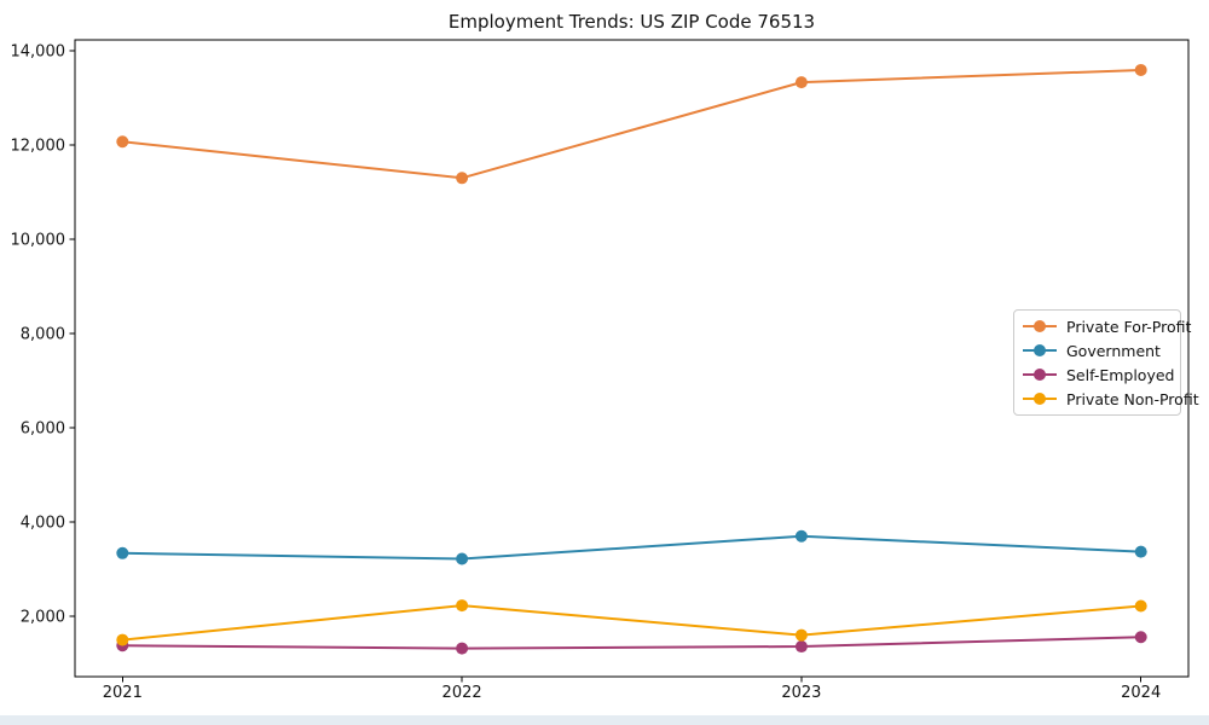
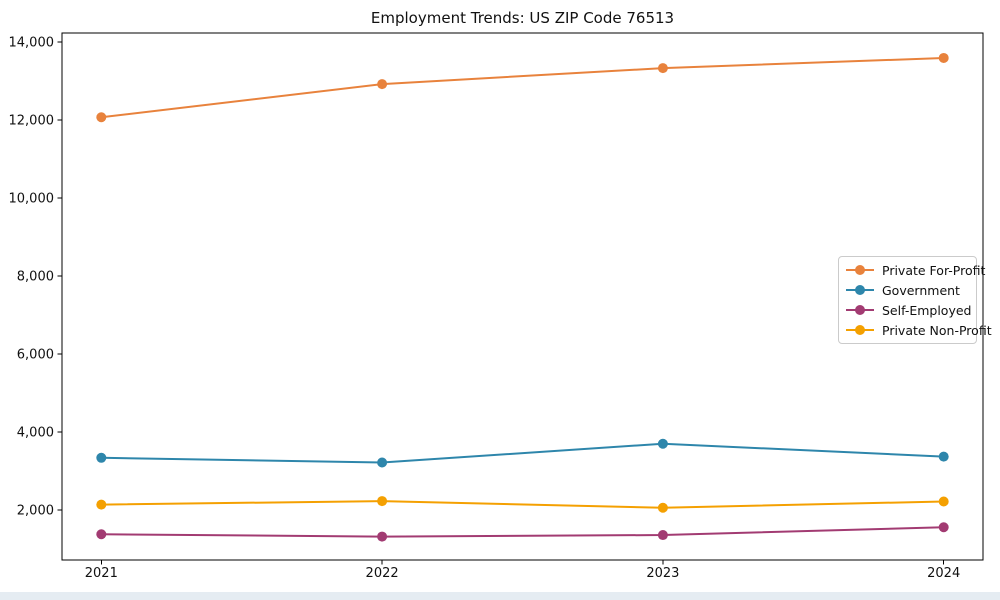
Private Non-Profit/2021: 1500 -> 2100
Private For-Profit/2022: 11300 -> 12900
Private Non-Profit/2023: 1600 -> 2100
